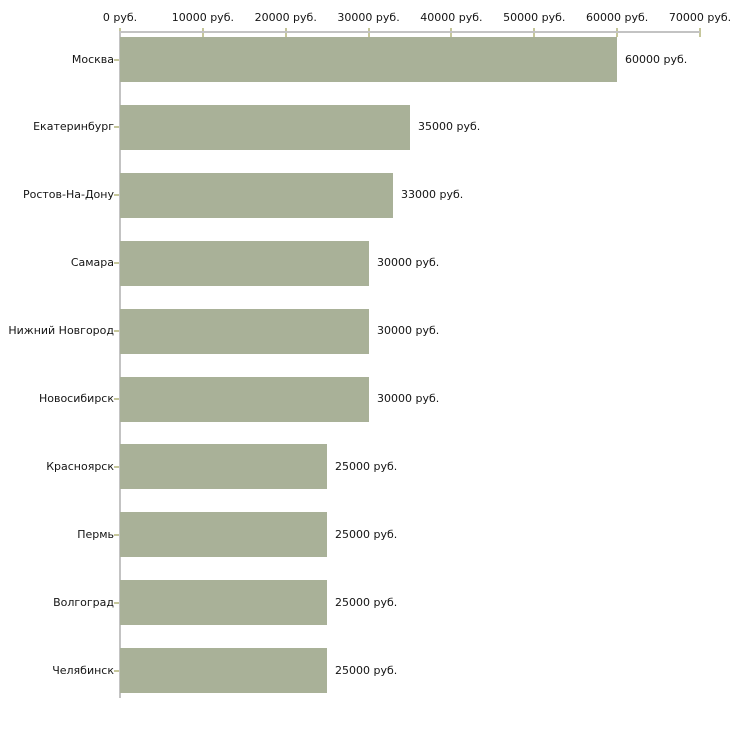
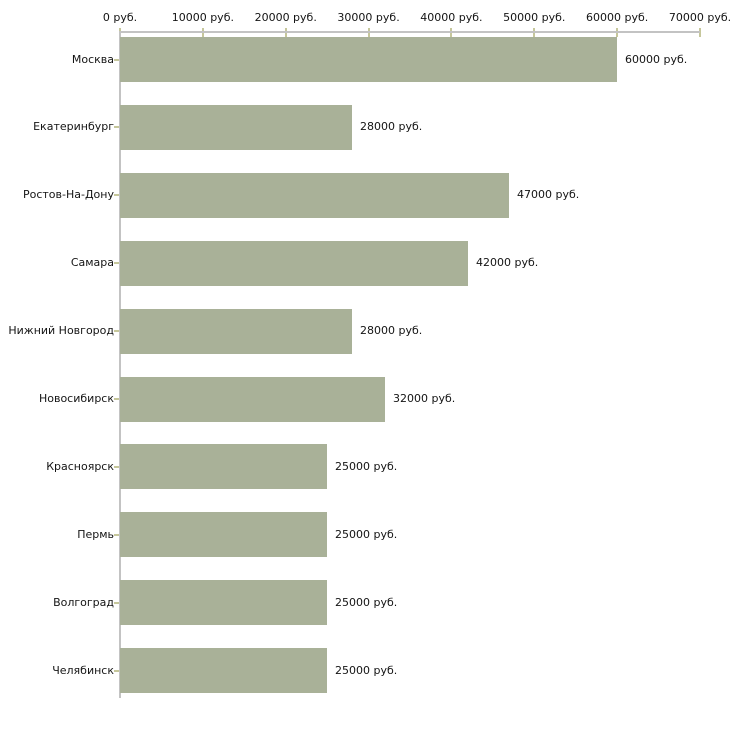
Екатеринбург: 35000 -> 28000
Ростов-На-Дону: 33000 -> 47000
Самара: 30000 -> 42000
Нижний Новгород: 30000 -> 28000
Новосибирск: 30000 -> 32000
